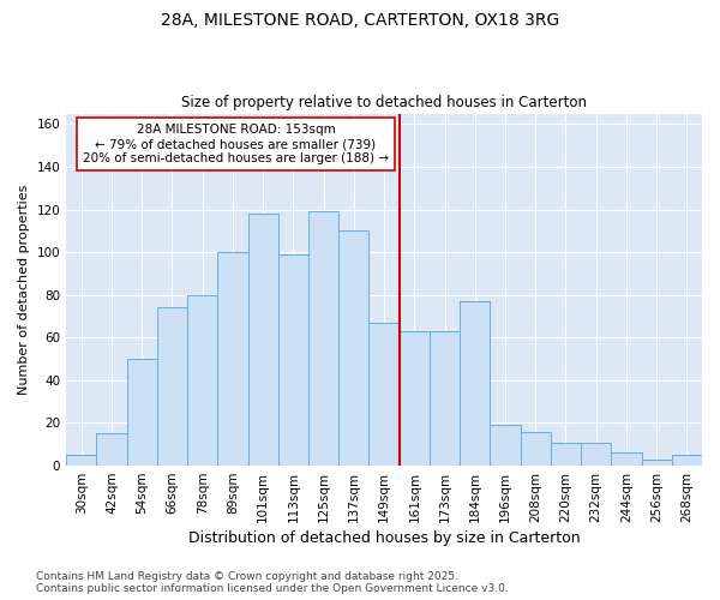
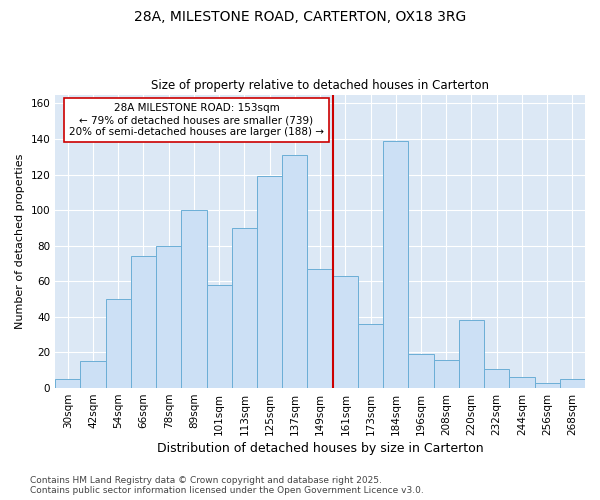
101sqm: 118 -> 58
113sqm: 99 -> 90
137sqm: 110 -> 131
173sqm: 63 -> 36
184sqm: 77 -> 139
220sqm: 11 -> 38
